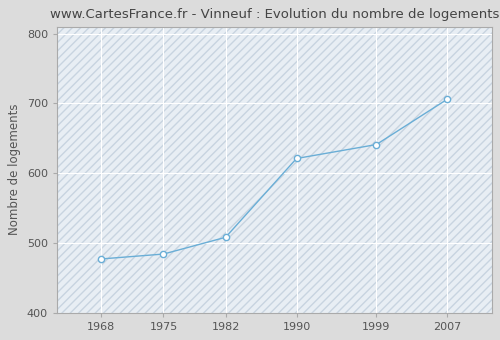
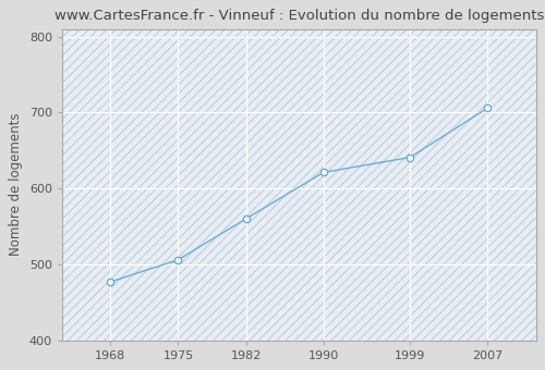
1975: 484 -> 506
1982: 508 -> 560
